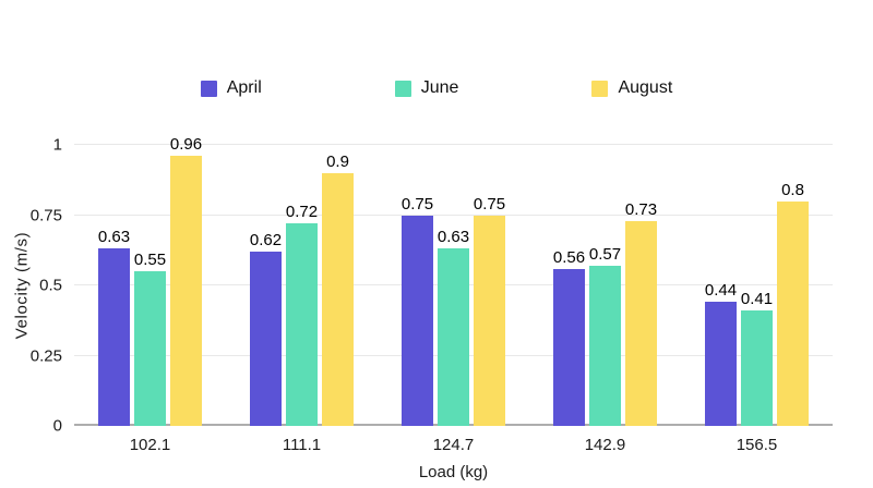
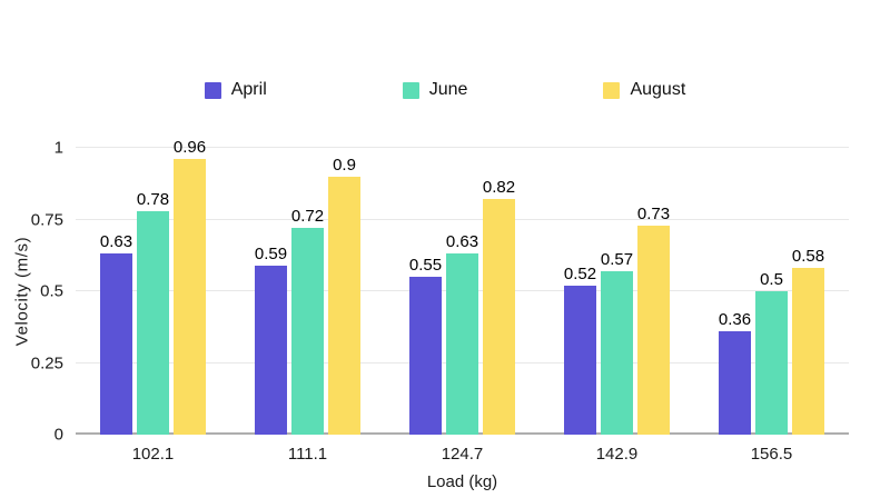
June/102.1: 0.55 -> 0.78
April/111.1: 0.62 -> 0.59
April/124.7: 0.75 -> 0.55
August/124.7: 0.75 -> 0.82
April/142.9: 0.56 -> 0.52
April/156.5: 0.44 -> 0.36
June/156.5: 0.41 -> 0.5
August/156.5: 0.8 -> 0.58
